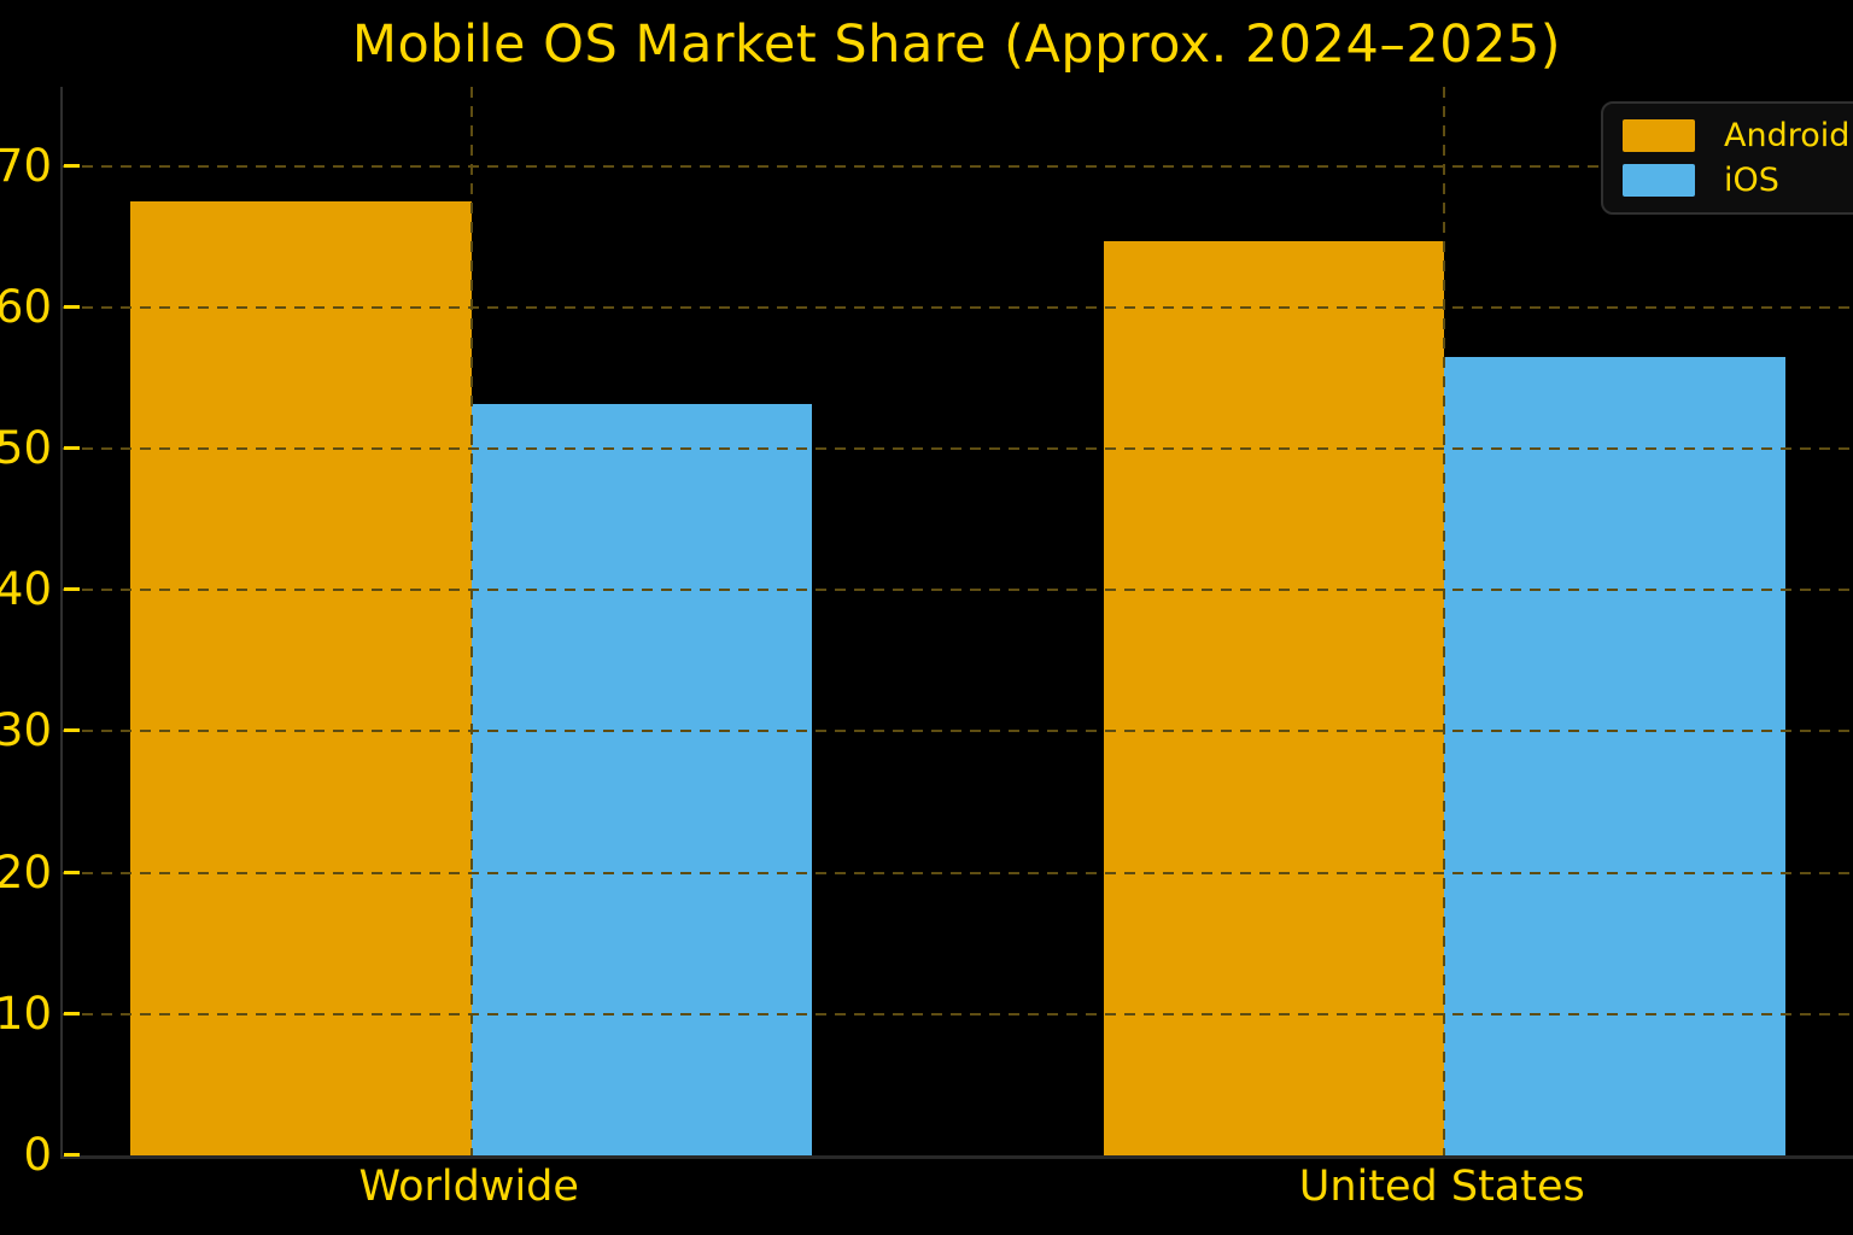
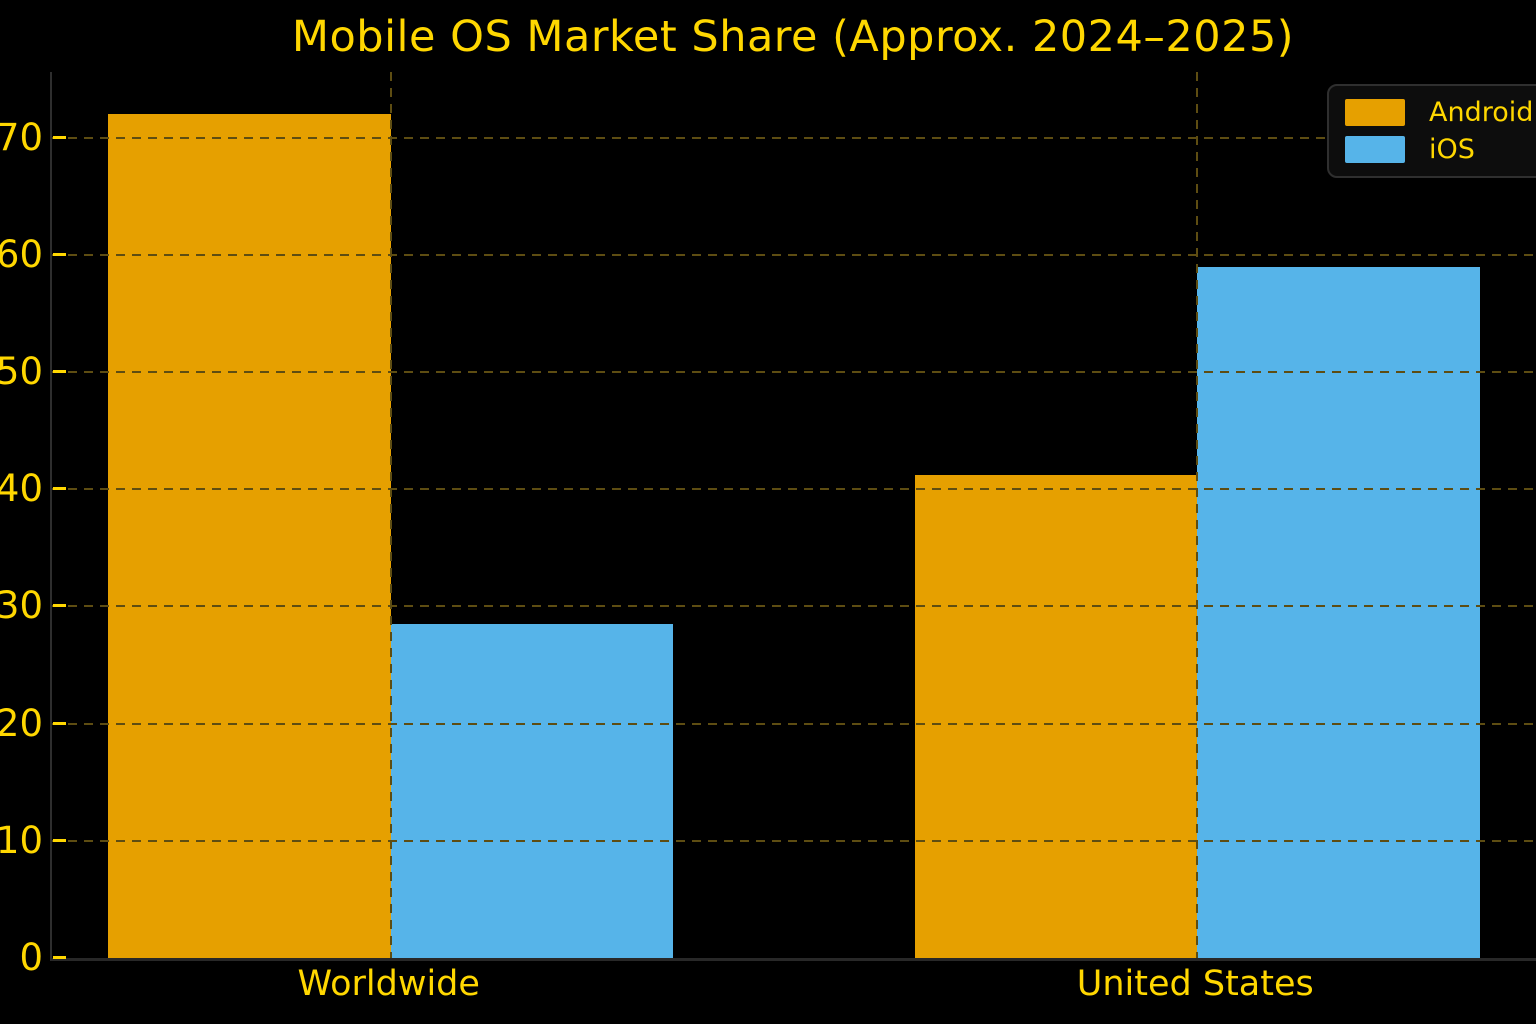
Android/Worldwide: 67.5 -> 72.0
iOS/Worldwide: 53.2 -> 28.5
Android/United States: 64.7 -> 41.2
iOS/United States: 56.5 -> 59.0
